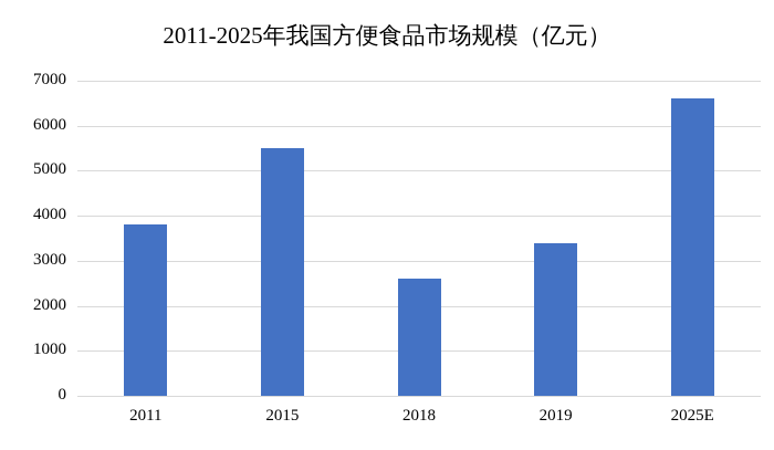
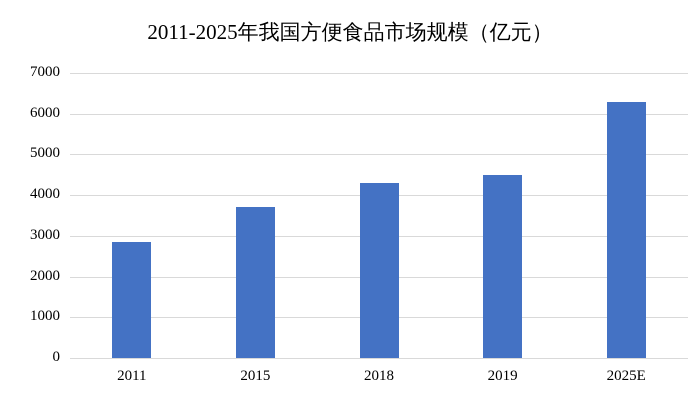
2011: 3800 -> 2800
2015: 5500 -> 3700
2018: 2600 -> 4300
2019: 3400 -> 4500
2025E: 6600 -> 6300
